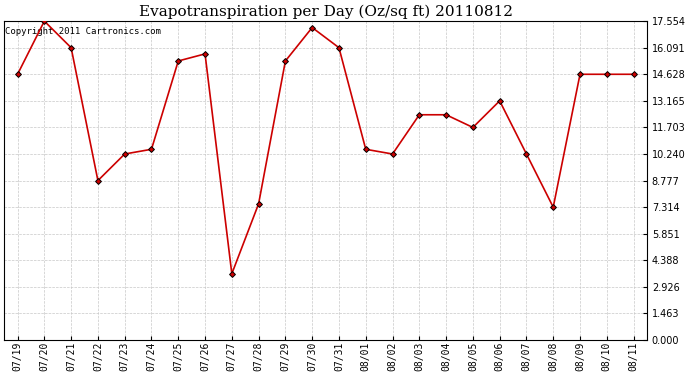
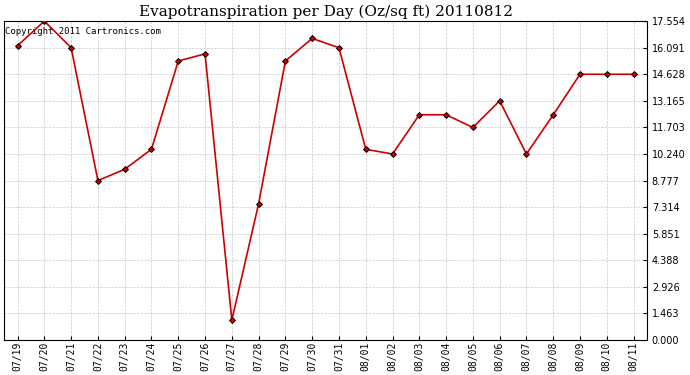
07/19: 14.6 -> 16.2
07/23: 10.2 -> 9.4
07/27: 3.6 -> 1.1
07/30: 17.2 -> 16.6
08/08: 7.3 -> 12.4
